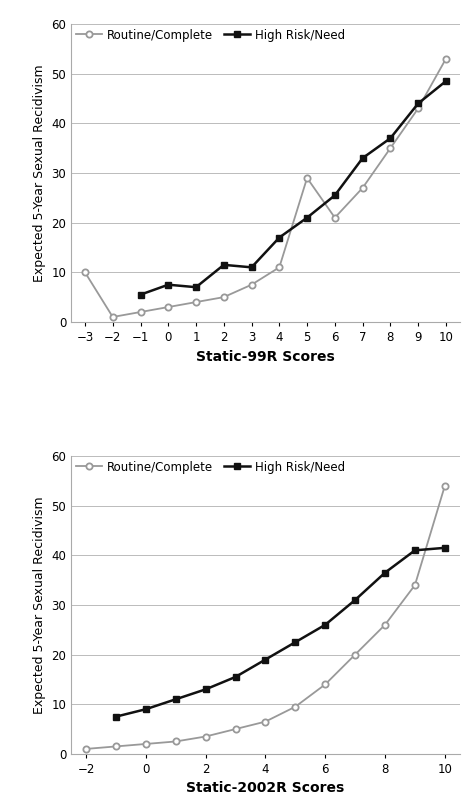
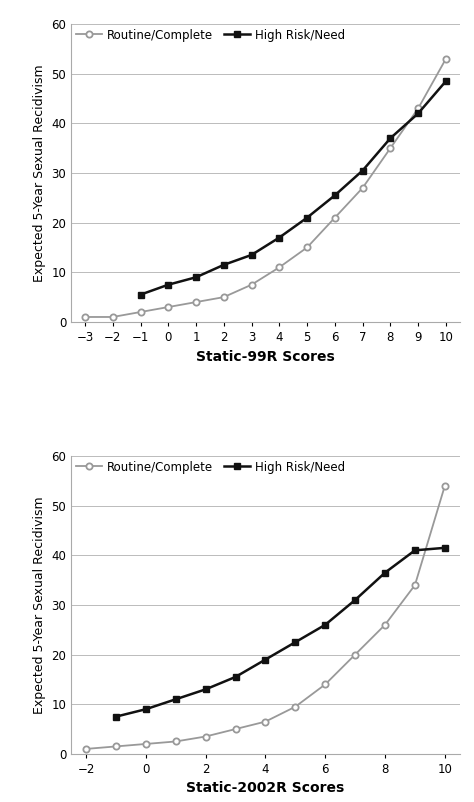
Routine/Complete/−3: 10.0 -> 1.0
High Risk/Need/1: 7.0 -> 9.0
High Risk/Need/3: 11.0 -> 13.5
Routine/Complete/5: 29.0 -> 15.0
High Risk/Need/7: 33.0 -> 30.5
High Risk/Need/9: 44.0 -> 42.0
